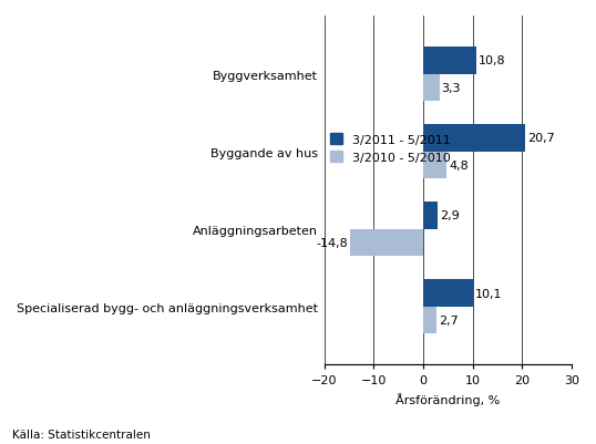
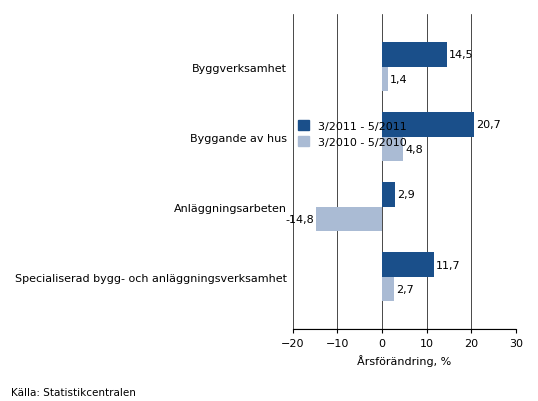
3/2011 - 5/2011/Byggverksamhet: 10,8 -> 14,5
3/2010 - 5/2010/Byggverksamhet: 3,3 -> 1,4
3/2011 - 5/2011/Specialiserad bygg- och anläggningsverksamhet: 10,1 -> 11,7
